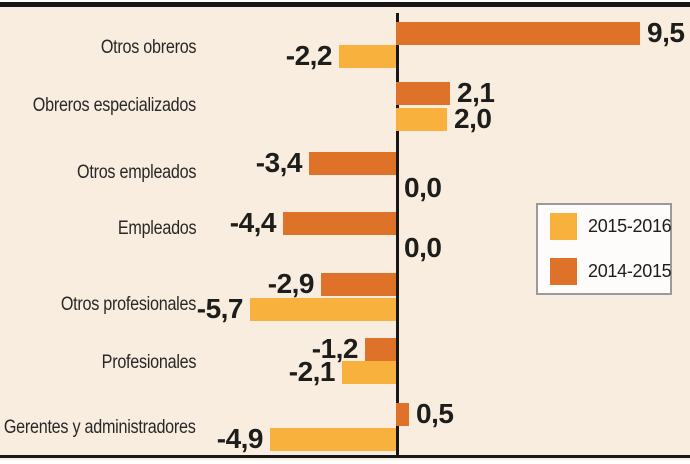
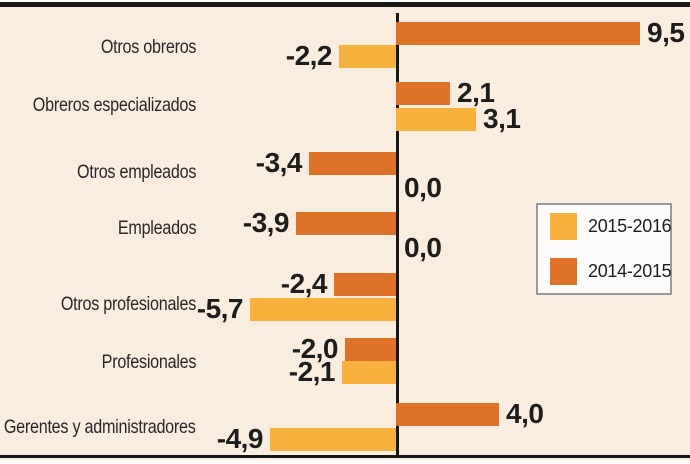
2015-2016/Obreros especializados: 2,0 -> 3,1
2014-2015/Empleados: -4,4 -> -3,9
2014-2015/Otros profesionales: -2,9 -> -2,4
2014-2015/Profesionales: -1,2 -> -2,0
2014-2015/Gerentes y administradores: 0,5 -> 4,0
